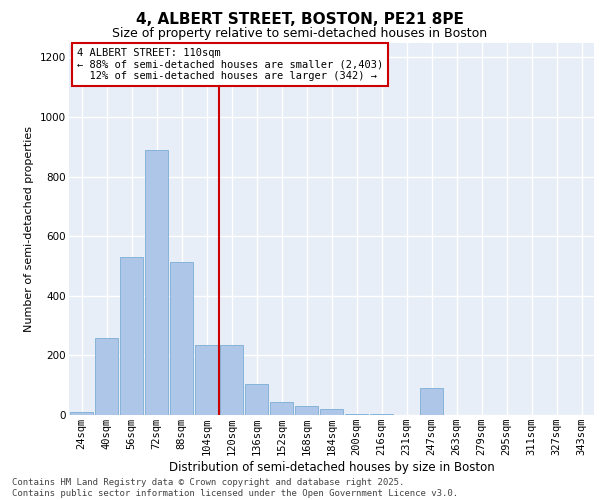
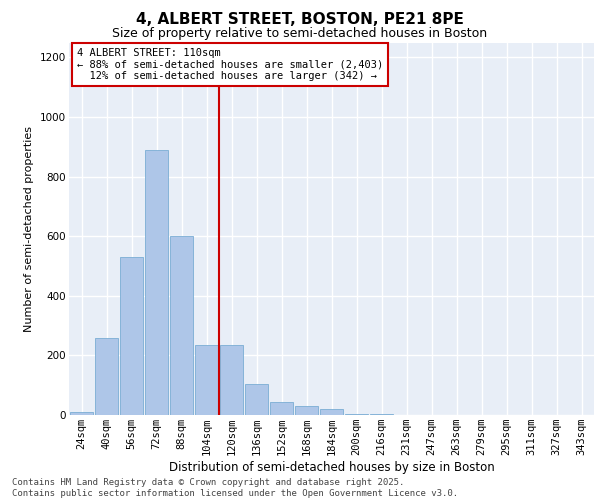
88sqm: 515 -> 600
247sqm: 90 -> 1
